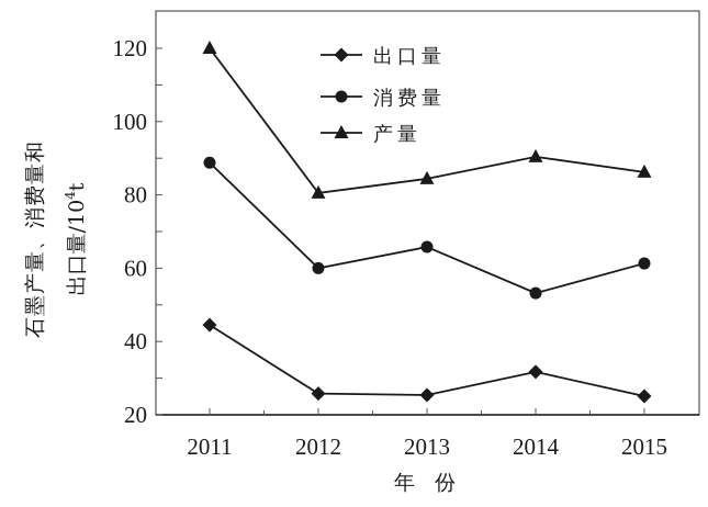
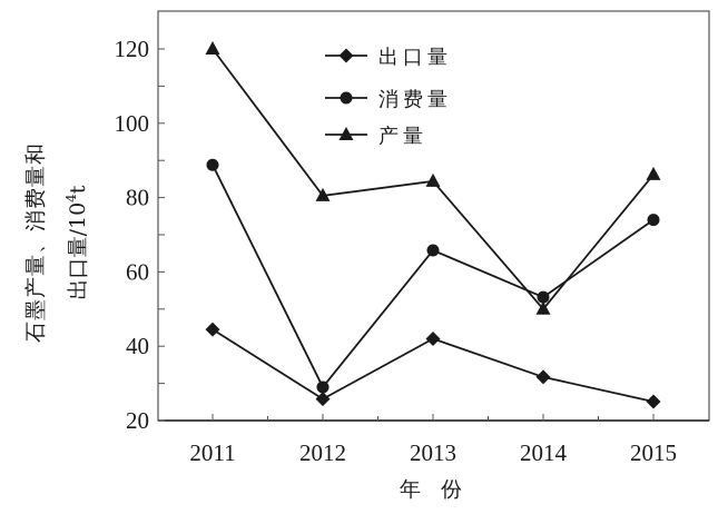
消费量/2012: 60 -> 29
出口量/2013: 25 -> 42
产量/2014: 90 -> 50
消费量/2015: 61 -> 74
